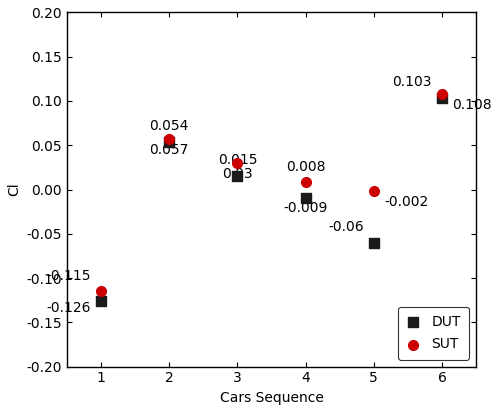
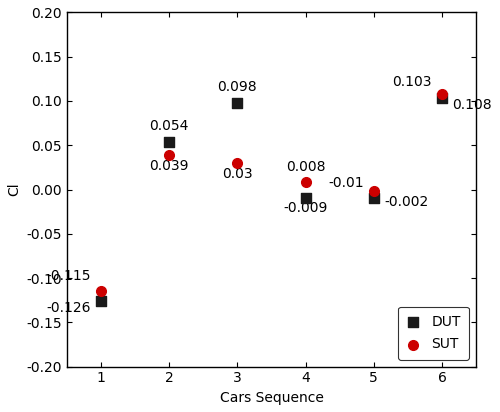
SUT/2: 0.057 -> 0.039
DUT/3: 0.015 -> 0.098
DUT/5: -0.06 -> -0.01
